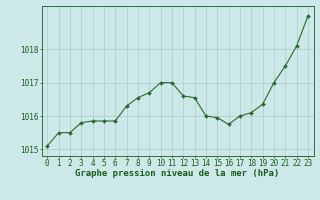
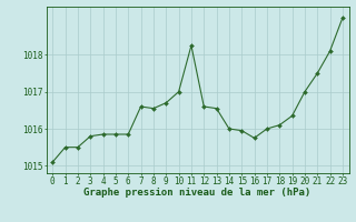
7: 1016.30 -> 1016.60
11: 1017.00 -> 1018.25
